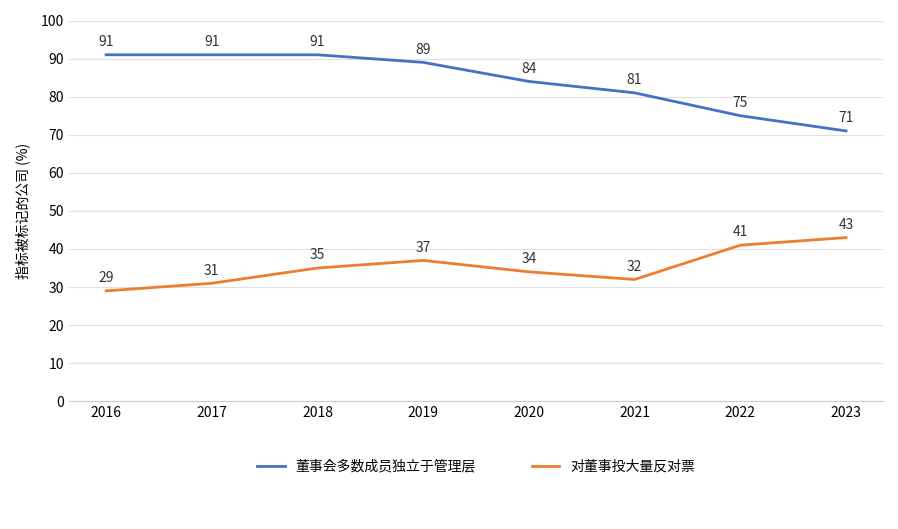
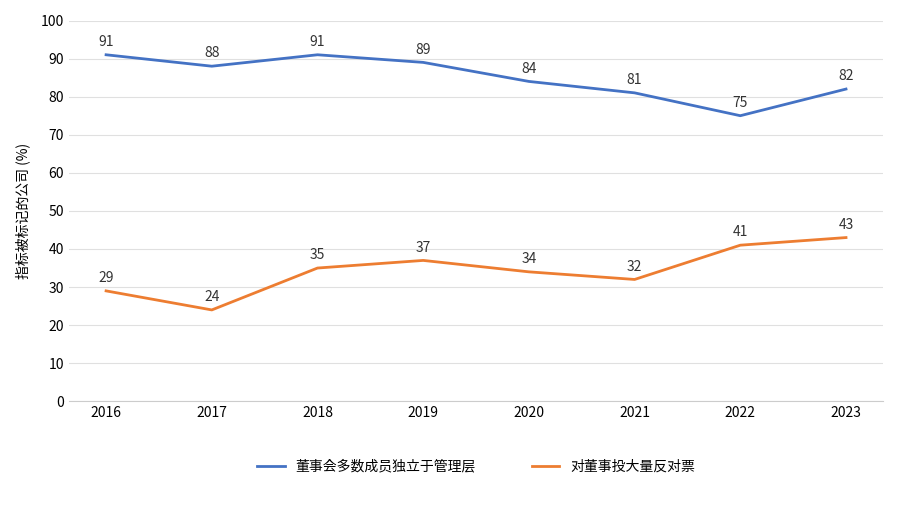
董事会多数成员独立于管理层/2017: 91 -> 88
对董事投大量反对票/2017: 31 -> 24
董事会多数成员独立于管理层/2023: 71 -> 82
